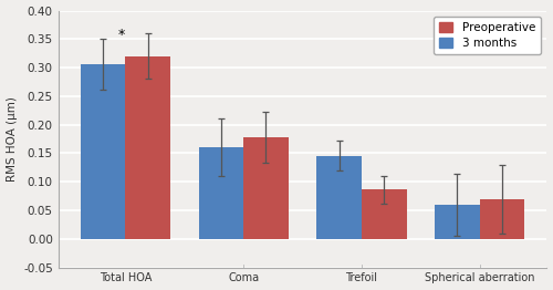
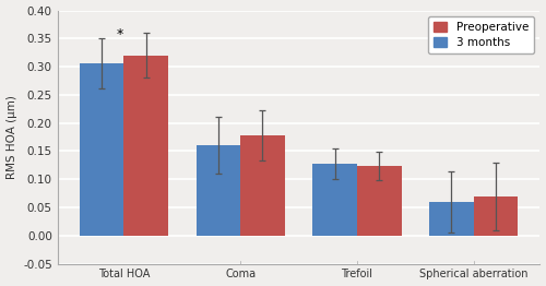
3 months/Trefoil: 0.146 -> 0.128
Preoperative/Trefoil: 0.086 -> 0.123
